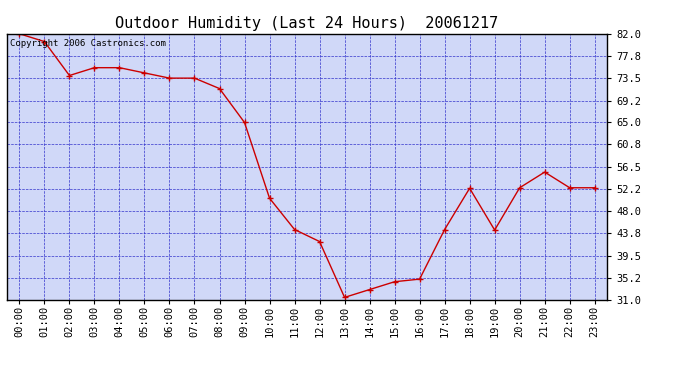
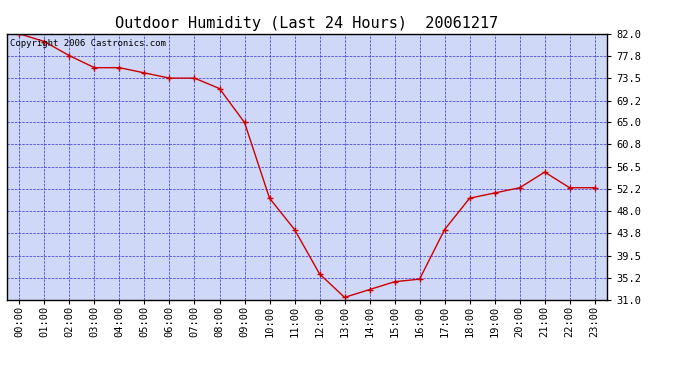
02:00: 74.0 -> 77.8
12:00: 42.2 -> 36.0
18:00: 52.4 -> 50.5
19:00: 44.4 -> 51.5
